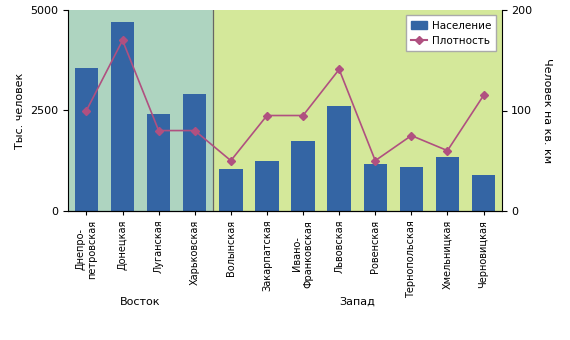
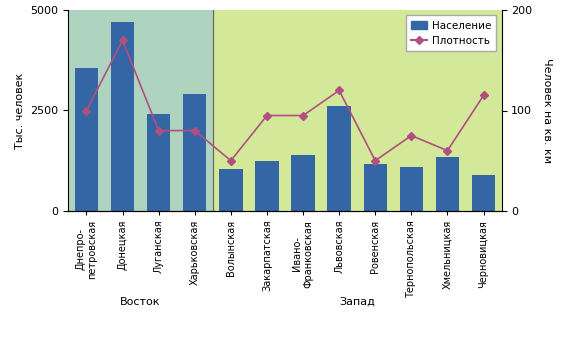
Население/Ивано- Франковская: 1750 -> 1400
Плотность/Львовская: 141 -> 120
